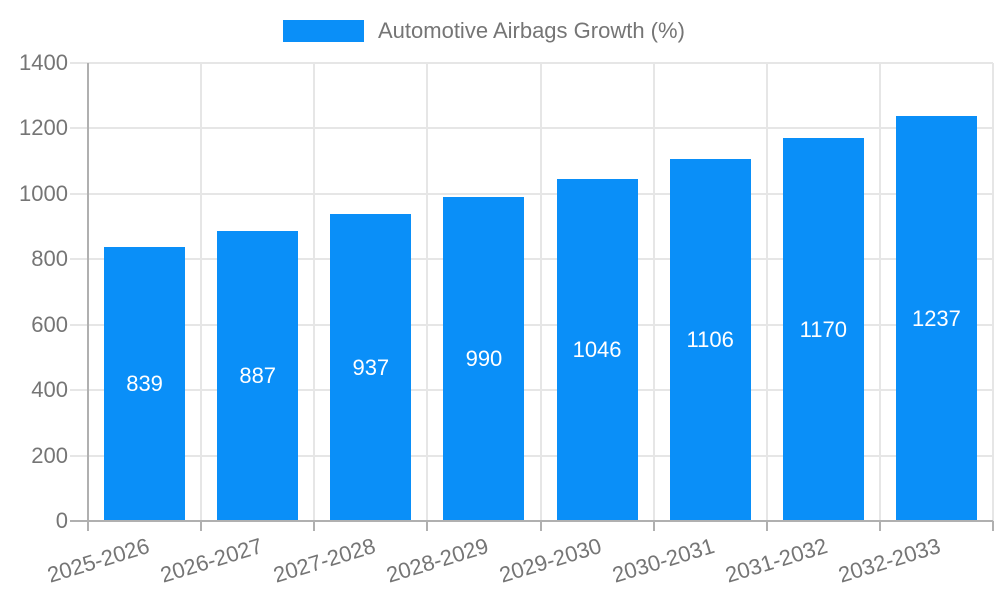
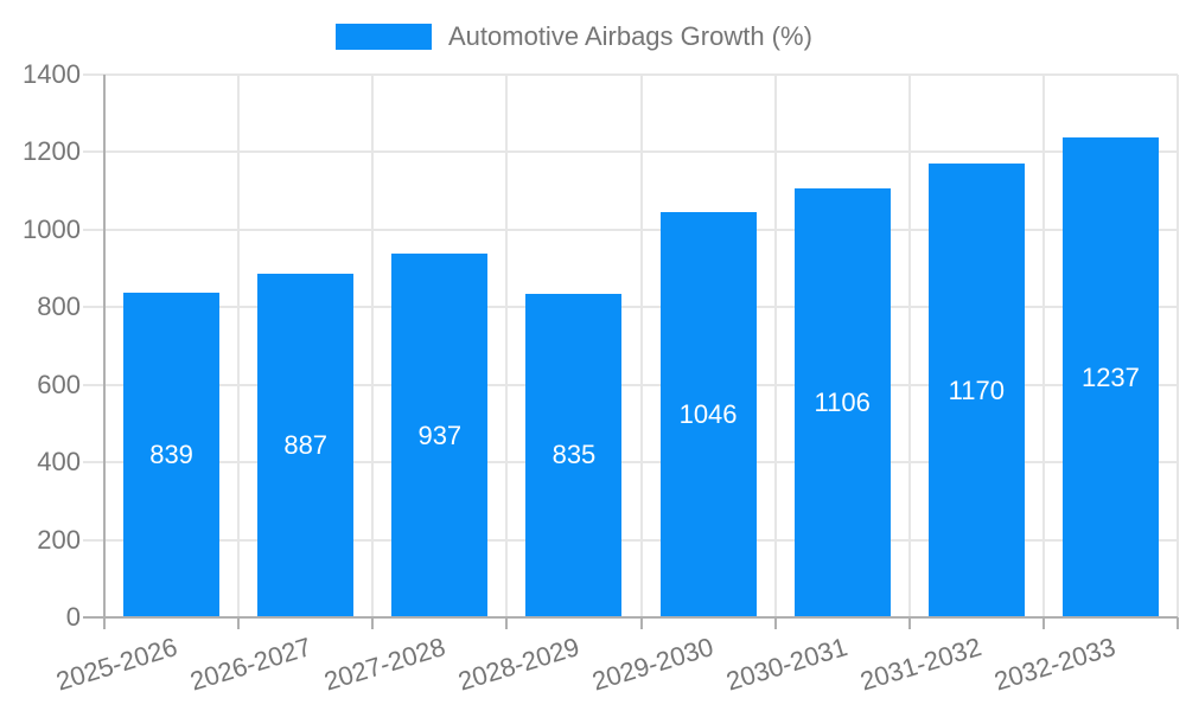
2028-2029: 990 -> 835
